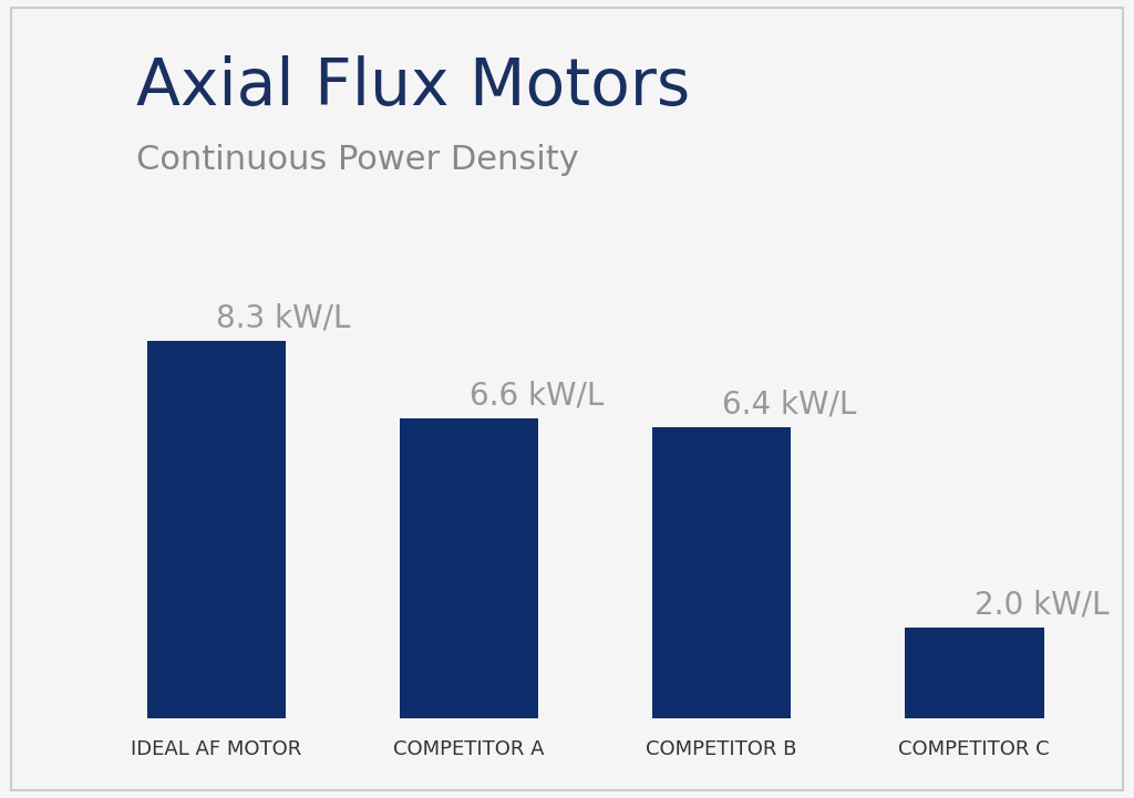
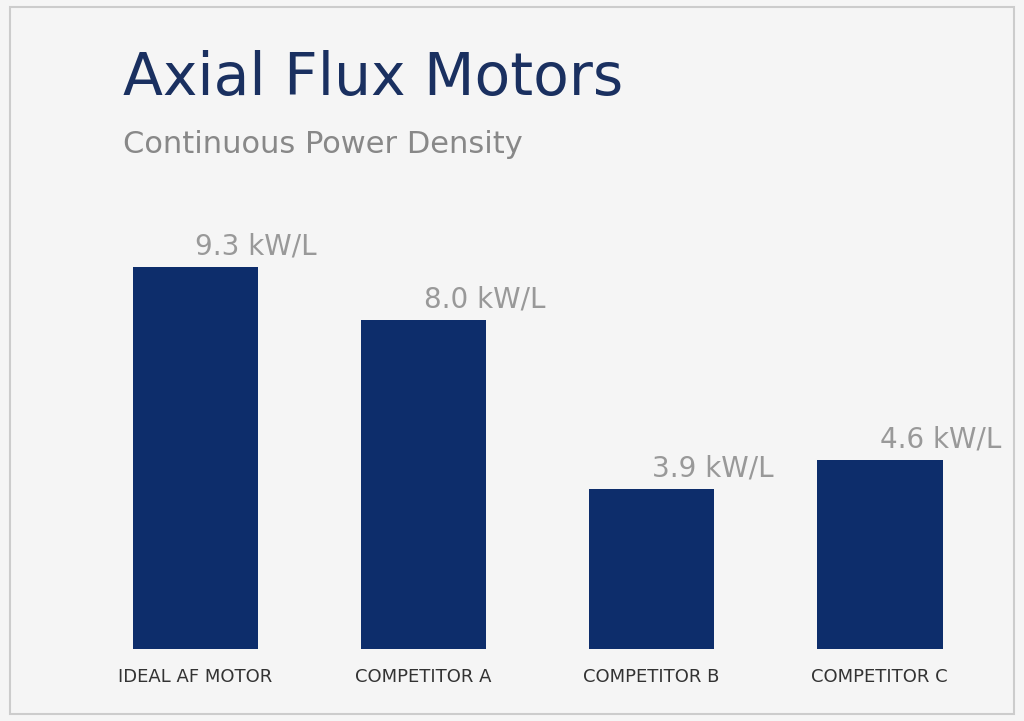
IDEAL AF MOTOR: 8.3 -> 9.3
COMPETITOR A: 6.6 -> 8.0
COMPETITOR B: 6.4 -> 3.9
COMPETITOR C: 2.0 -> 4.6
